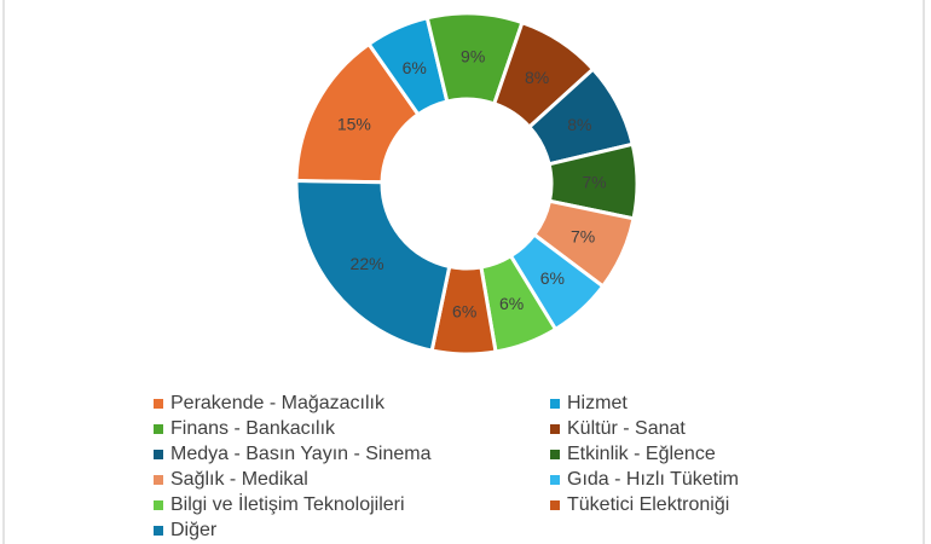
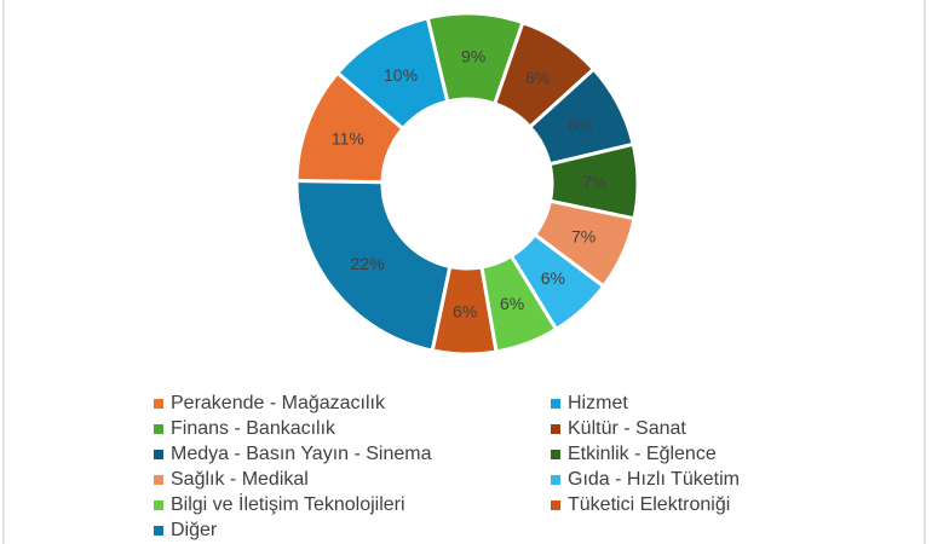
Perakende - Mağazacılık: 15% -> 11%
Hizmet: 6% -> 10%
